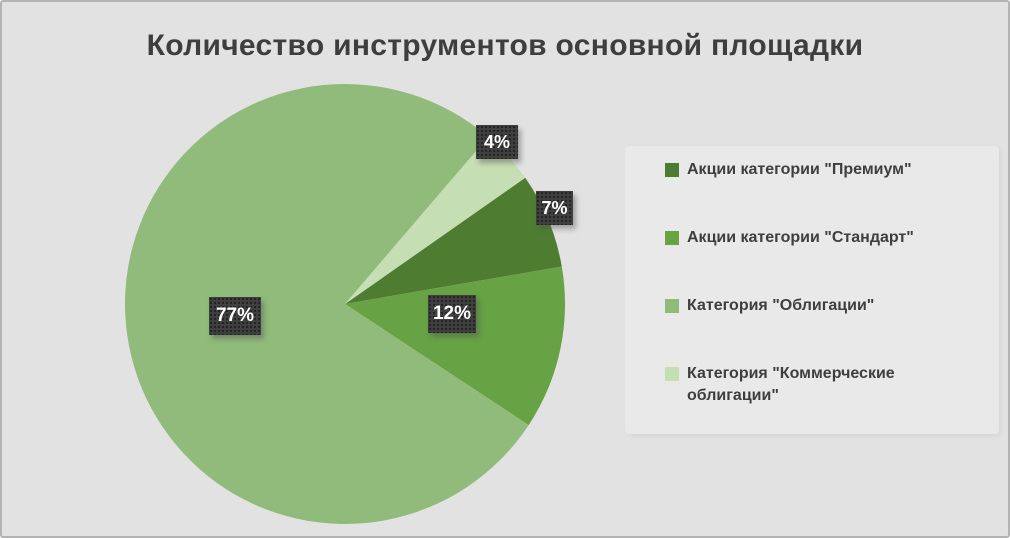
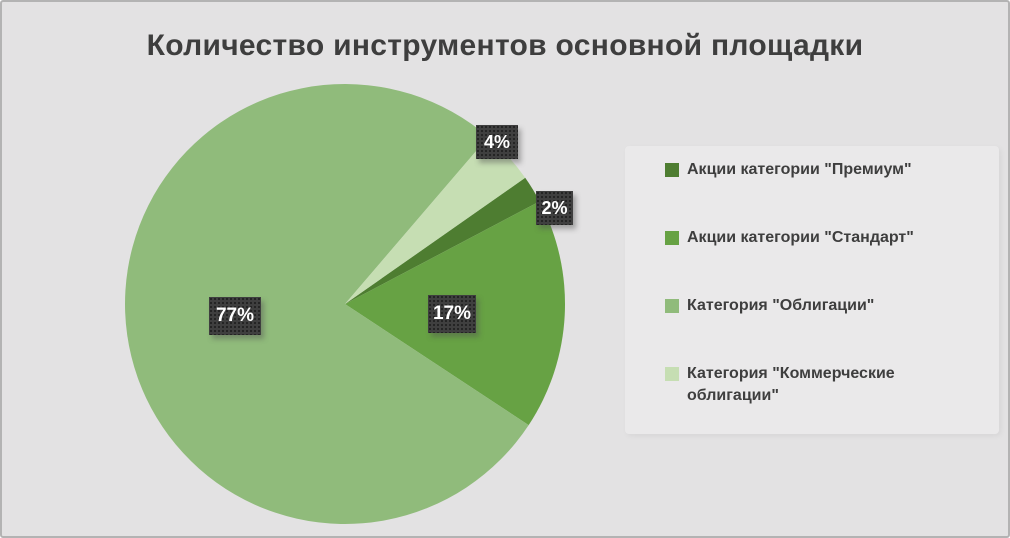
Акции категории "Премиум": 7% -> 2%
Акции категории "Стандарт": 12% -> 17%
